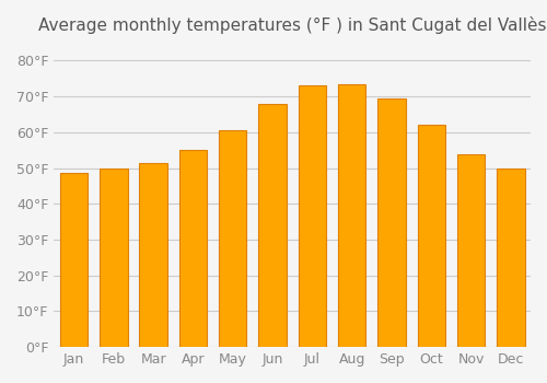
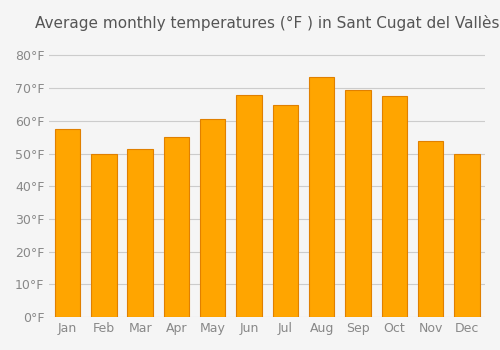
Jan: 48.5°F -> 57.5°F
Jul: 73.0°F -> 65.0°F
Oct: 62.0°F -> 67.5°F
